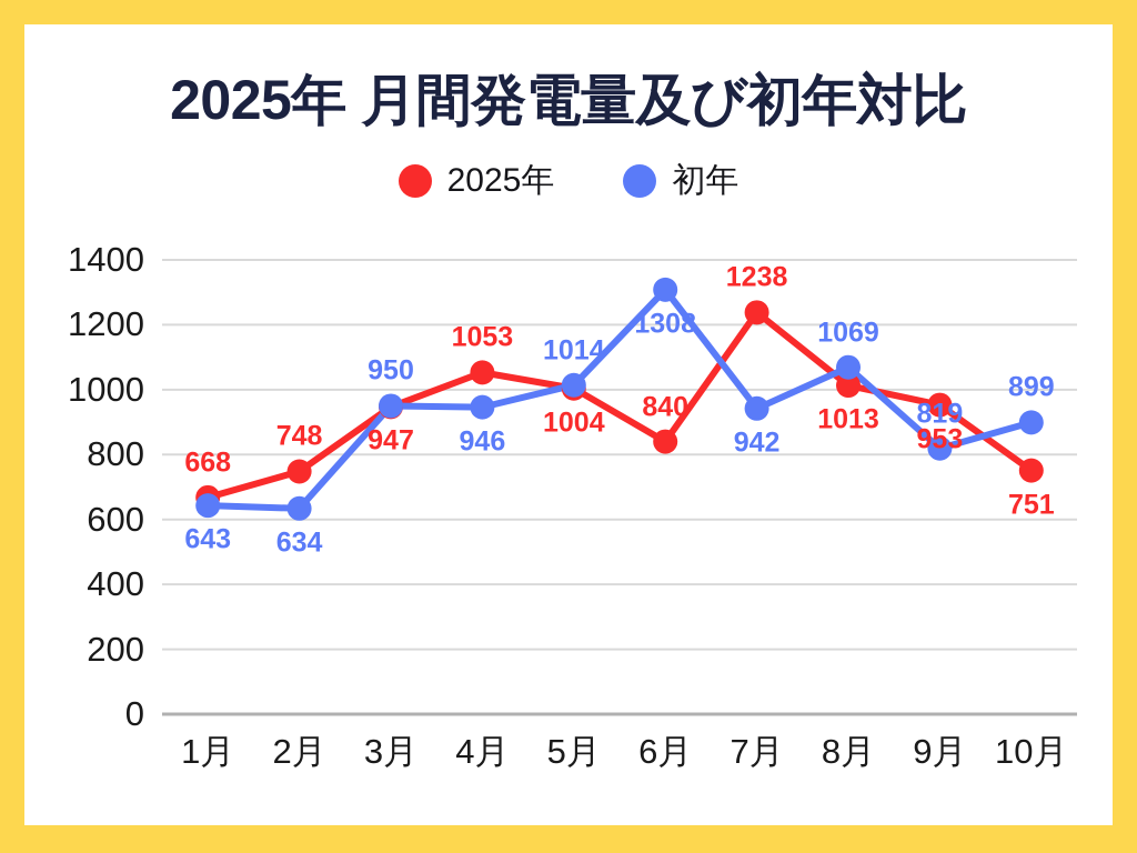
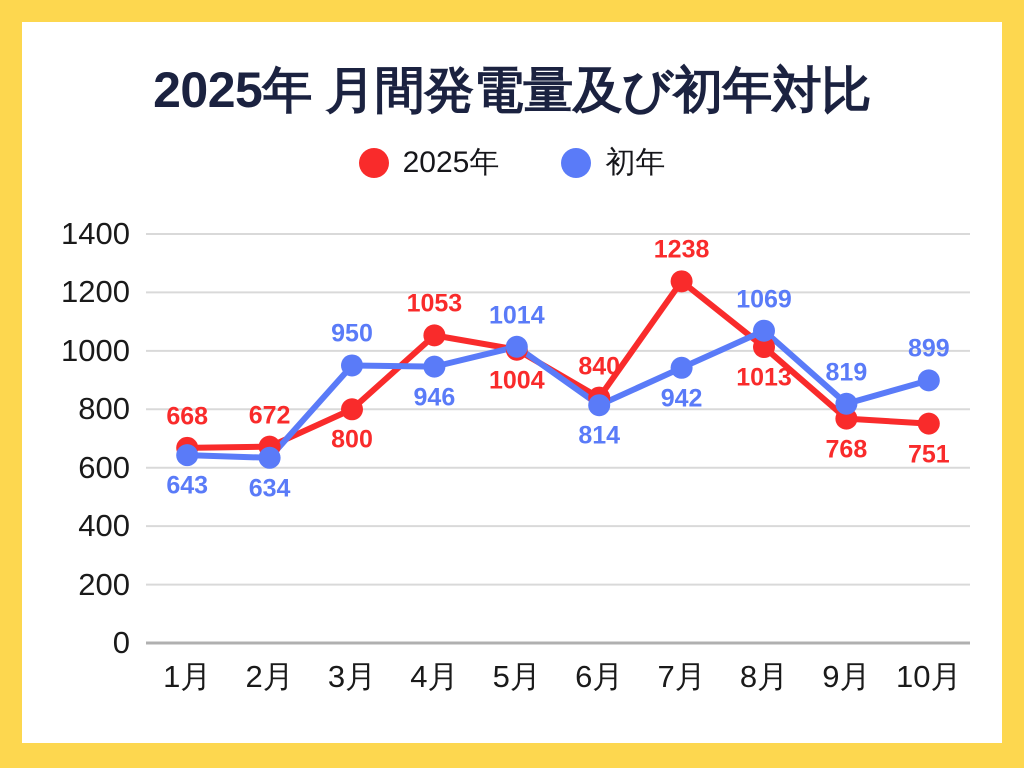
2025年/2月: 748 -> 672
2025年/3月: 947 -> 800
初年/6月: 1308 -> 814
2025年/9月: 953 -> 768
